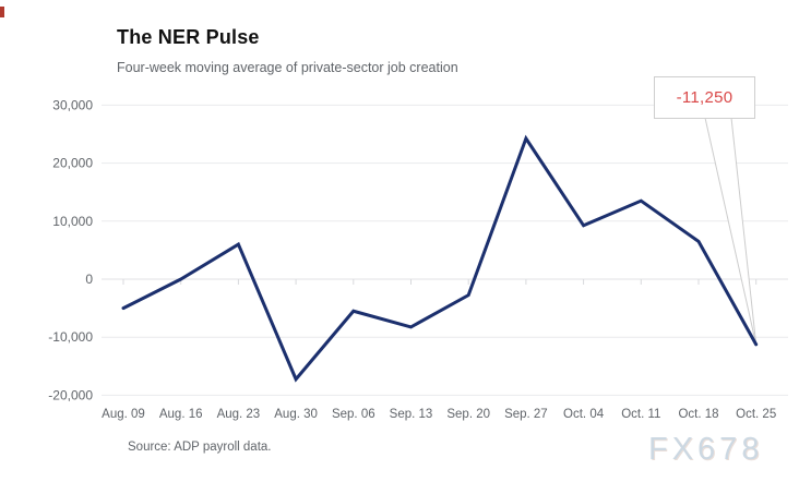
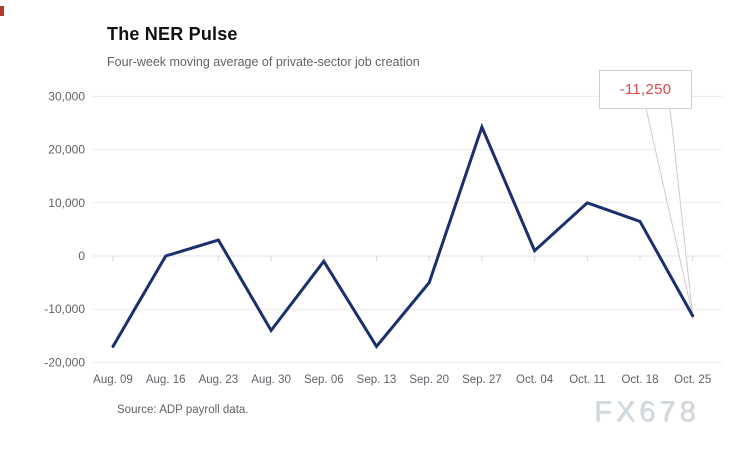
Aug. 09: -5000 -> -17000
Aug. 23: 6000 -> 3000
Aug. 30: -17000 -> -14000
Sep. 06: -6000 -> -1000
Sep. 13: -8000 -> -17000
Sep. 20: -3000 -> -5000
Oct. 04: 9000 -> 1000
Oct. 11: 14000 -> 10000
